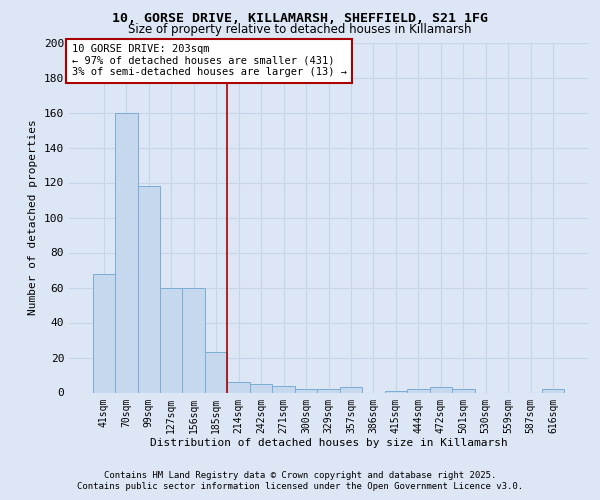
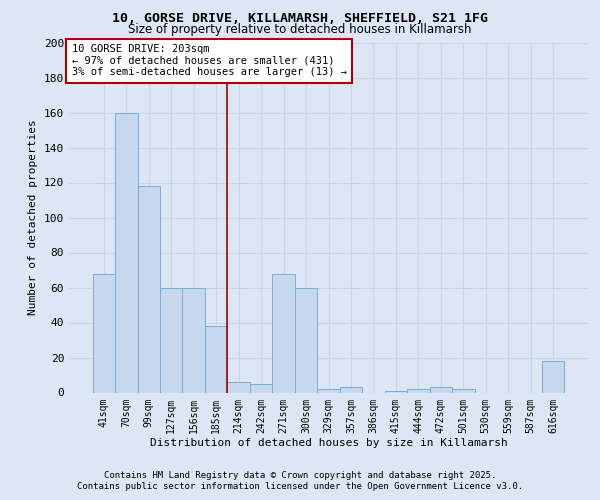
185sqm: 23 -> 38
271sqm: 4 -> 68
300sqm: 2 -> 60
616sqm: 2 -> 18
